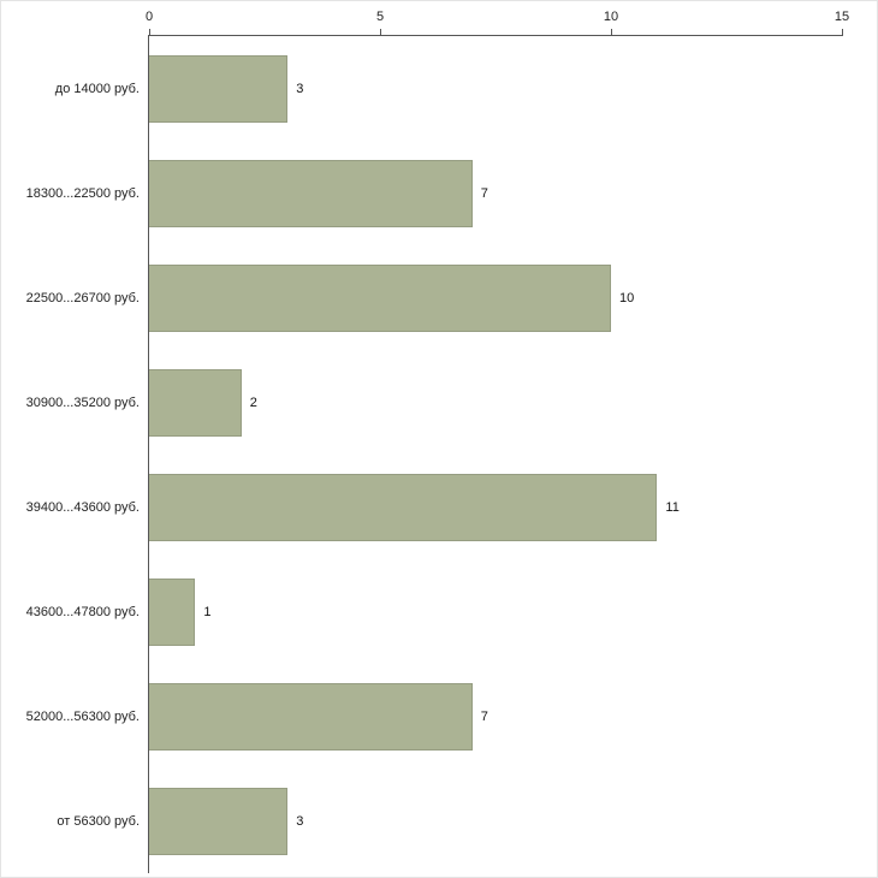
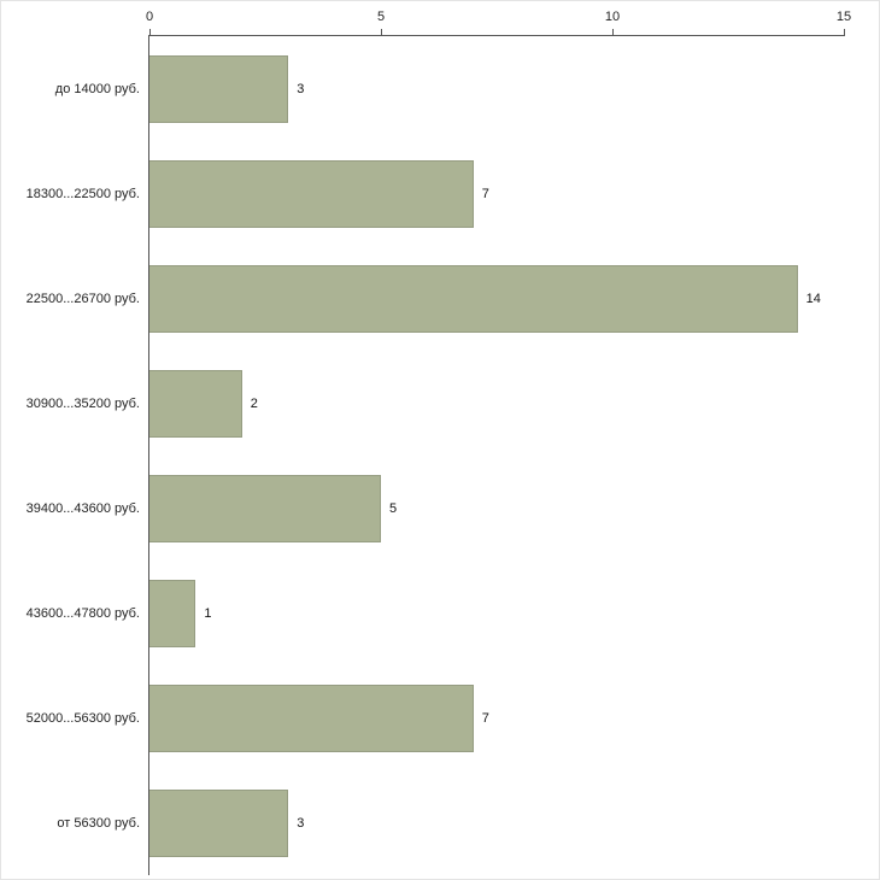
22500...26700 руб.: 10 -> 14
39400...43600 руб.: 11 -> 5
